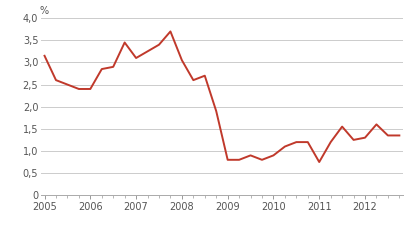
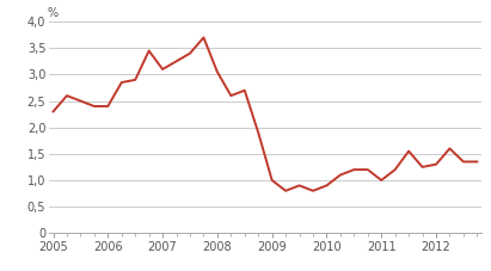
2005: 3,15 -> 2,30
2009: 0,80 -> 1,00
2011: 0,75 -> 1,00
